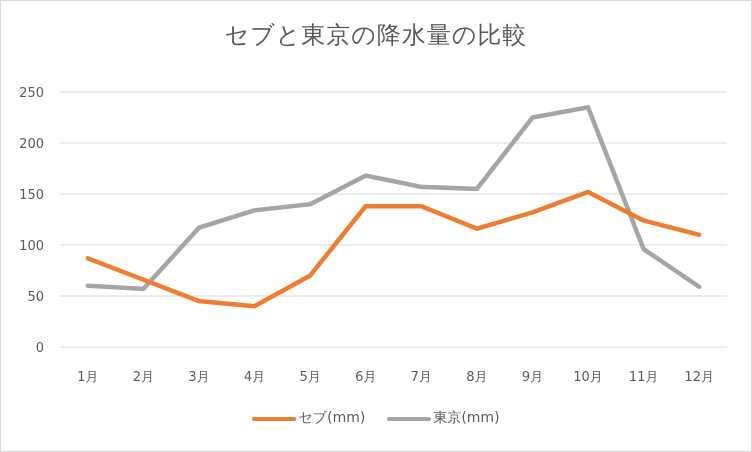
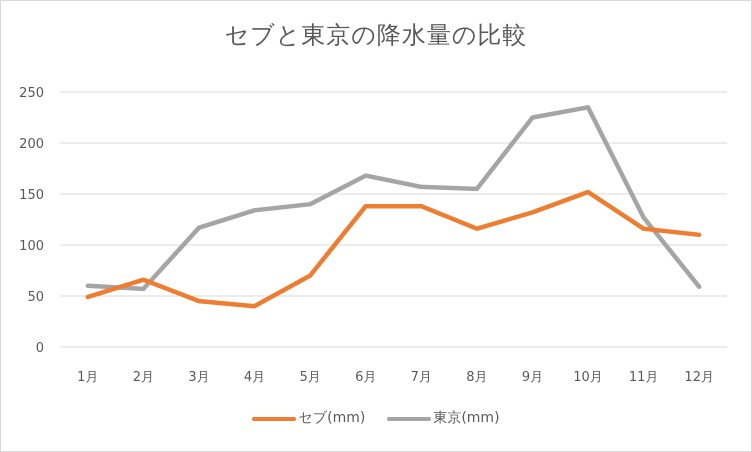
セブ(mm)/1月: 87 -> 49
セブ(mm)/11月: 124 -> 116
東京(mm)/11月: 96 -> 127
